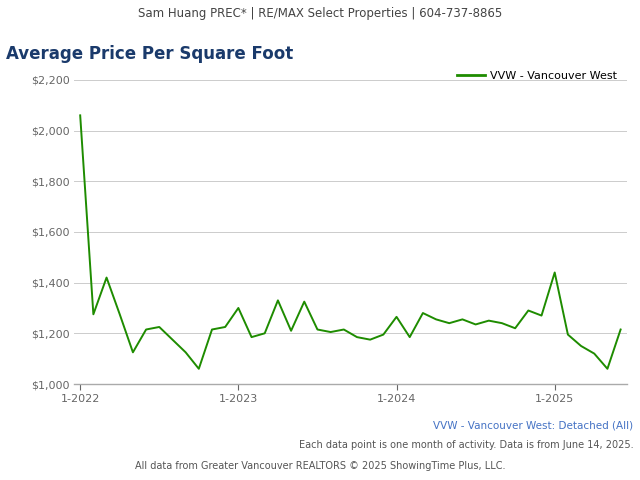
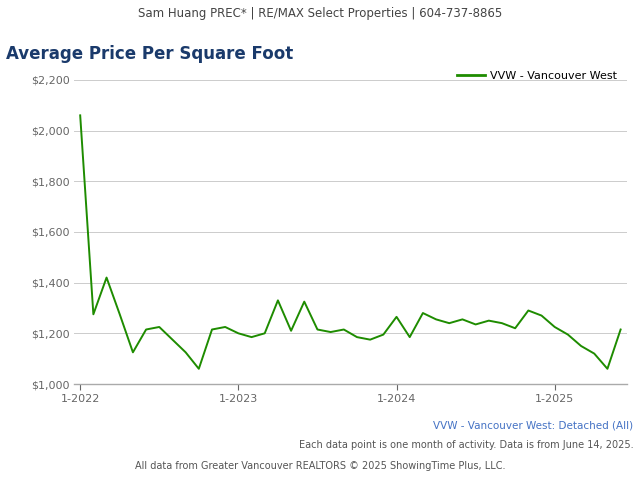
1-2023: $1,300 -> $1,200
1-2025: $1,440 -> $1,225
